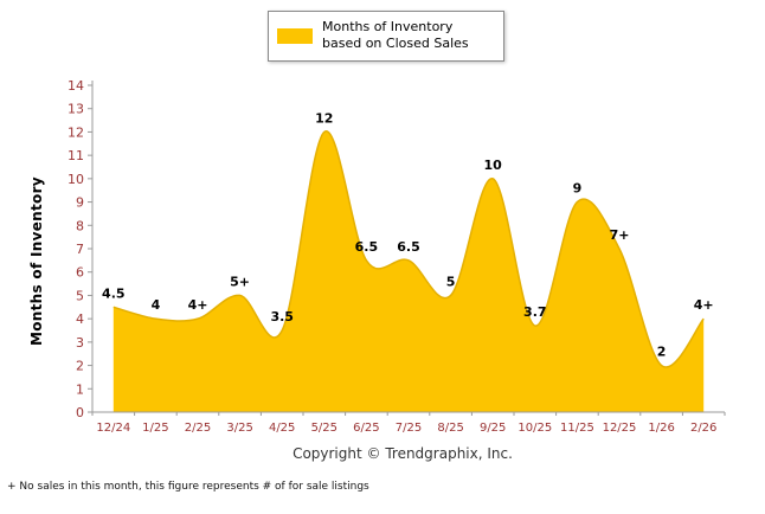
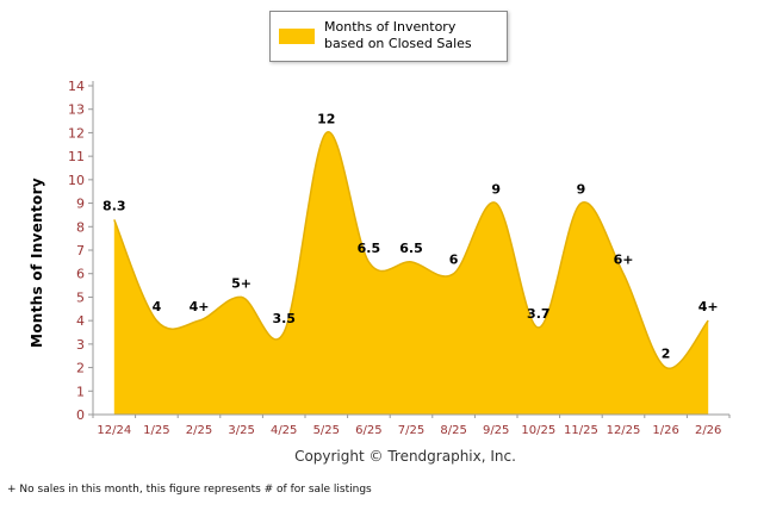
12/24: 4.5 -> 8.3
8/25: 5 -> 6
9/25: 10 -> 9
12/25: 7 -> 6
